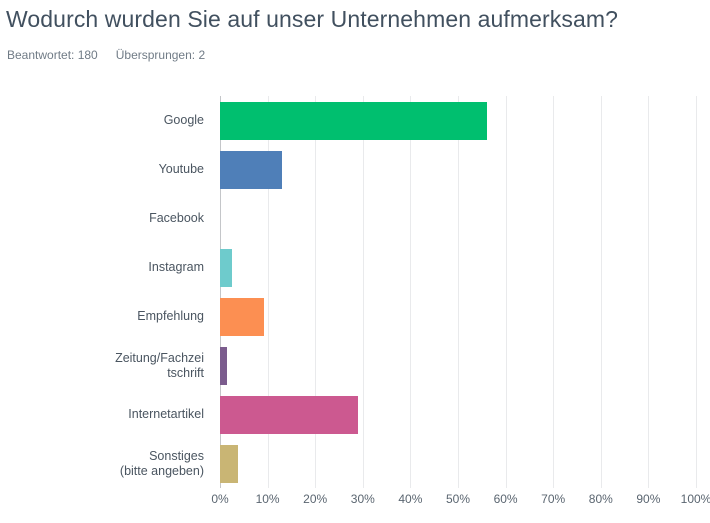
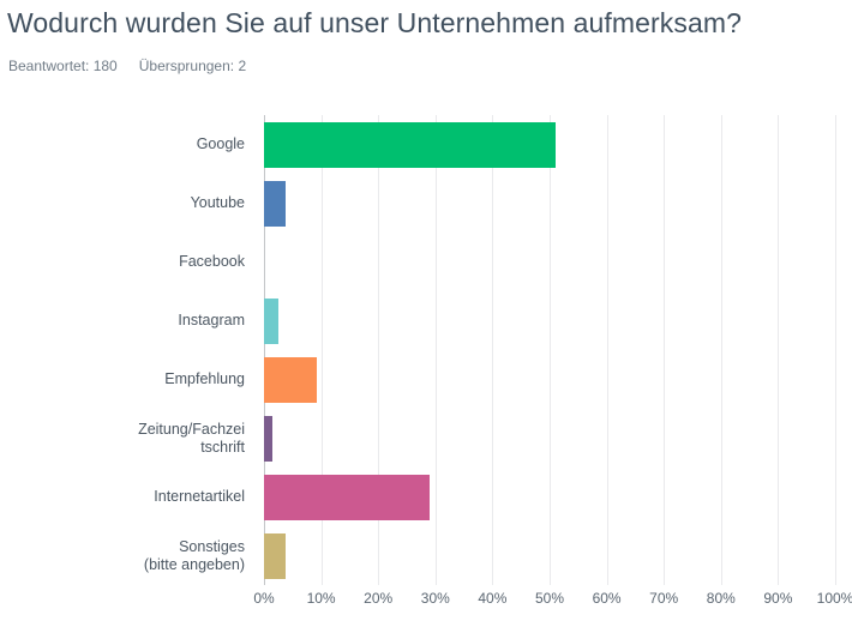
Google: 56% -> 51%
Youtube: 13% -> 4%
